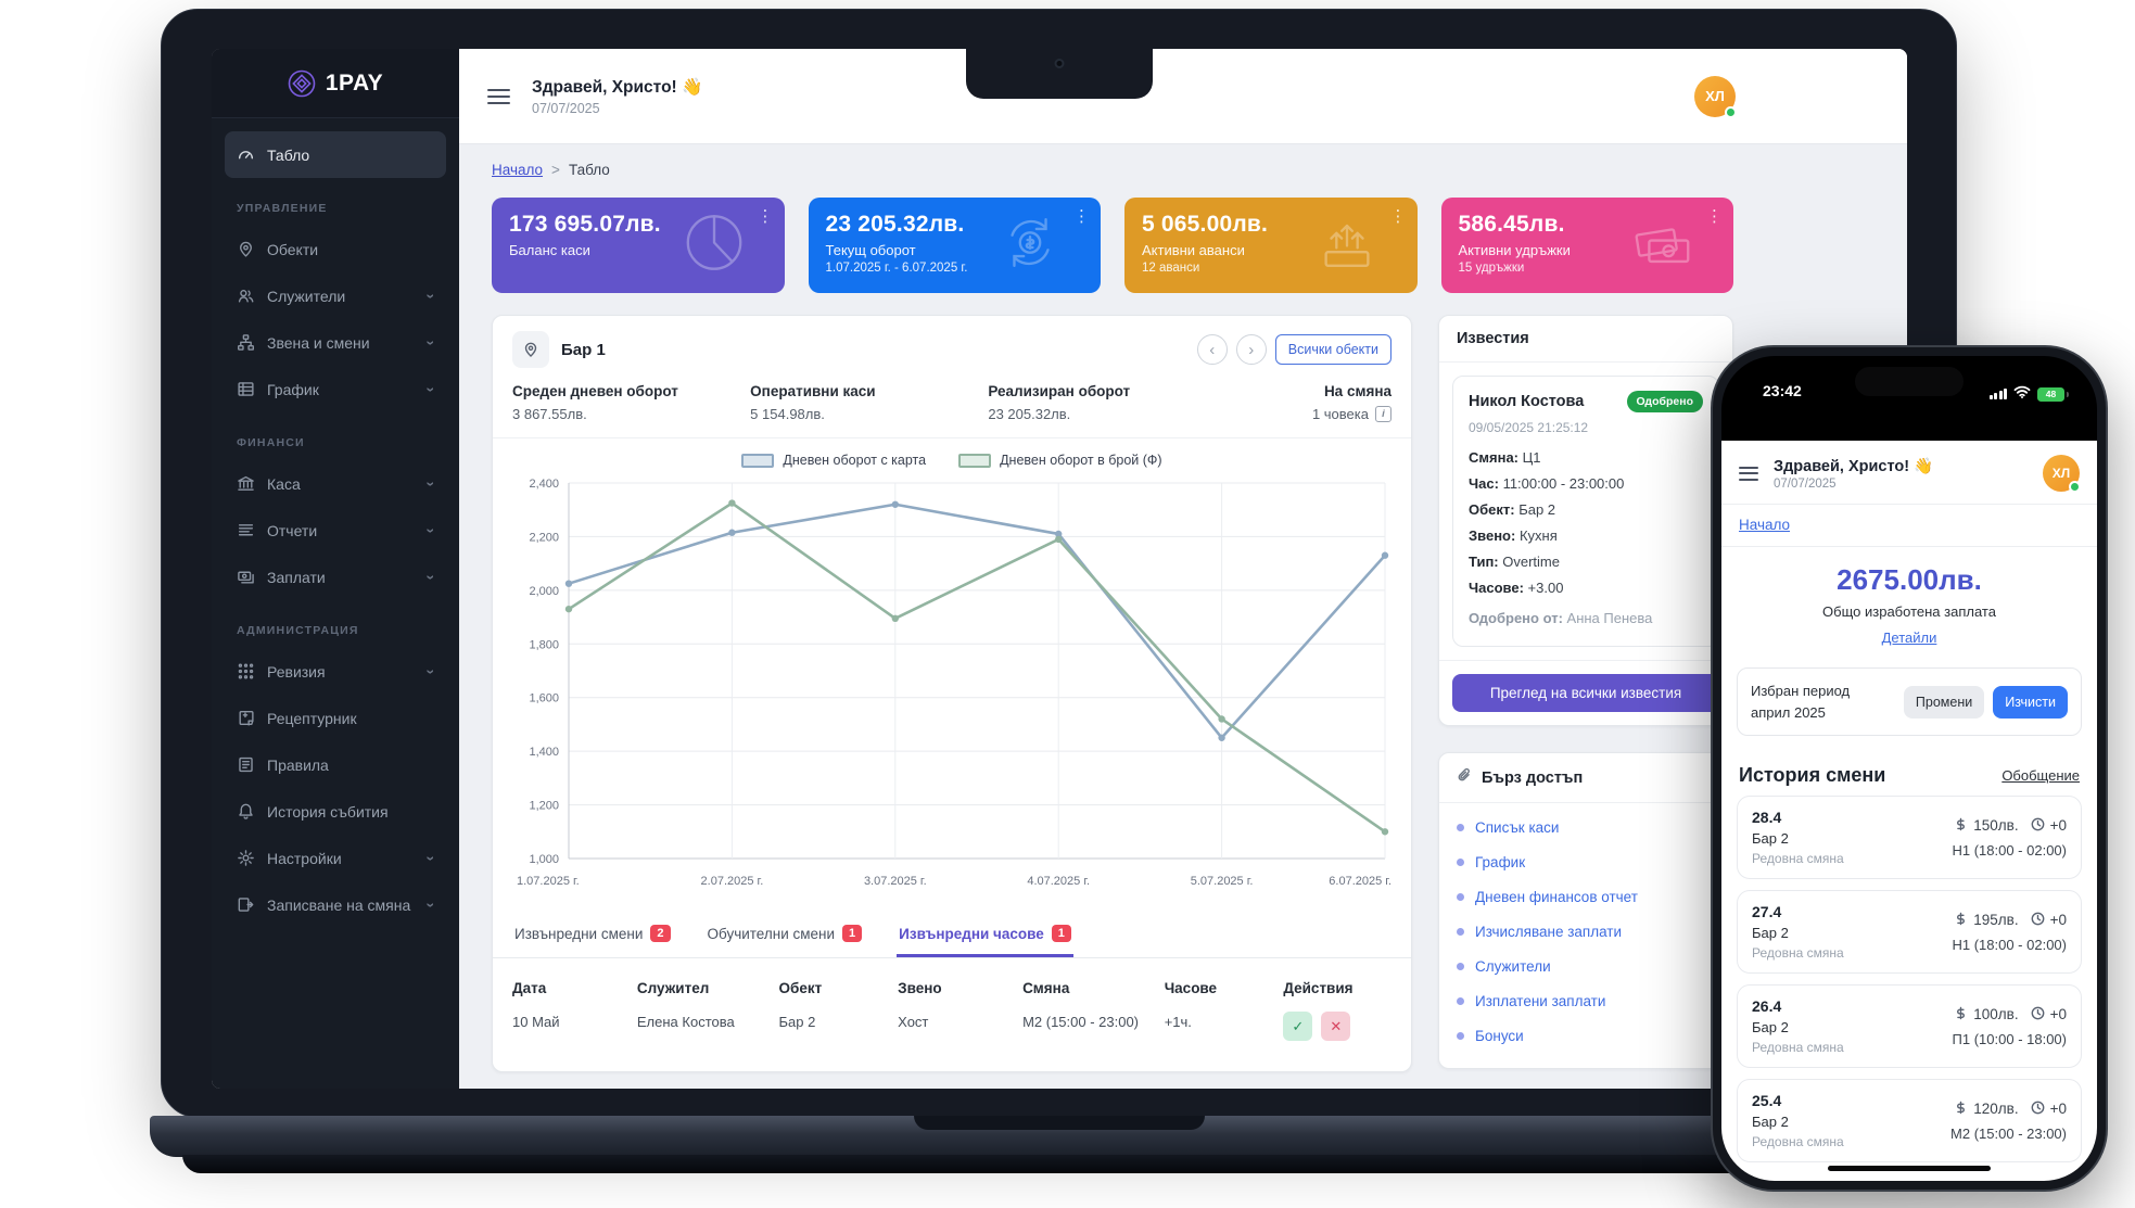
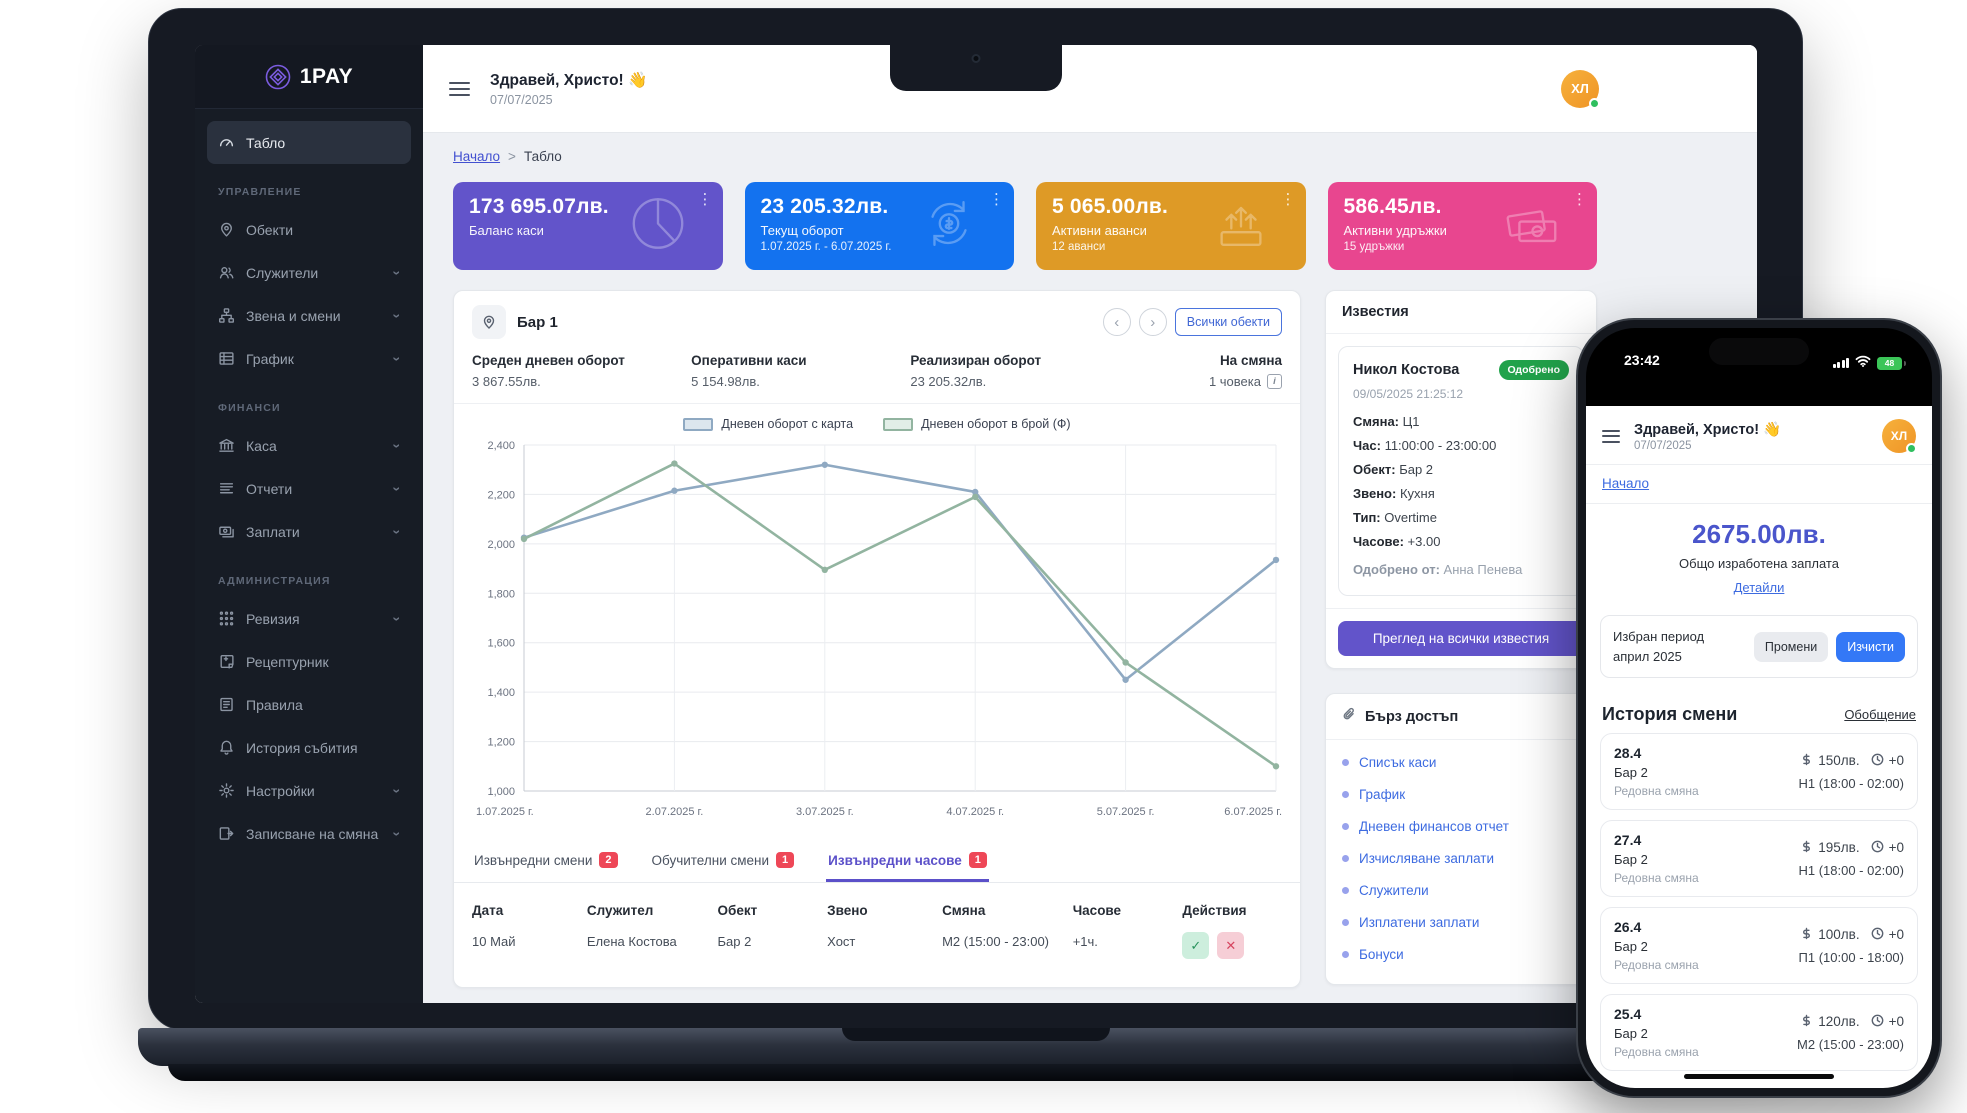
Дневен оборот в брой (Ф)/1.07.2025 г.: 1930 -> 2020
Дневен оборот с карта/6.07.2025 г.: 2130 -> 1940
